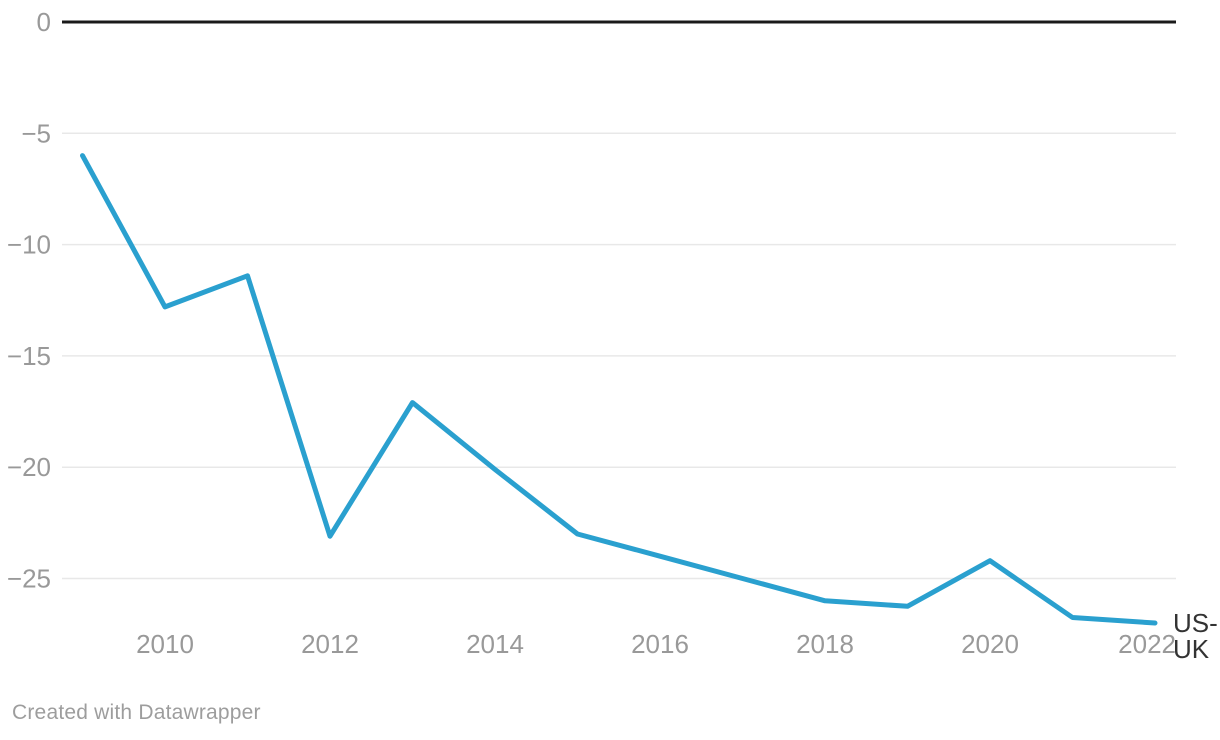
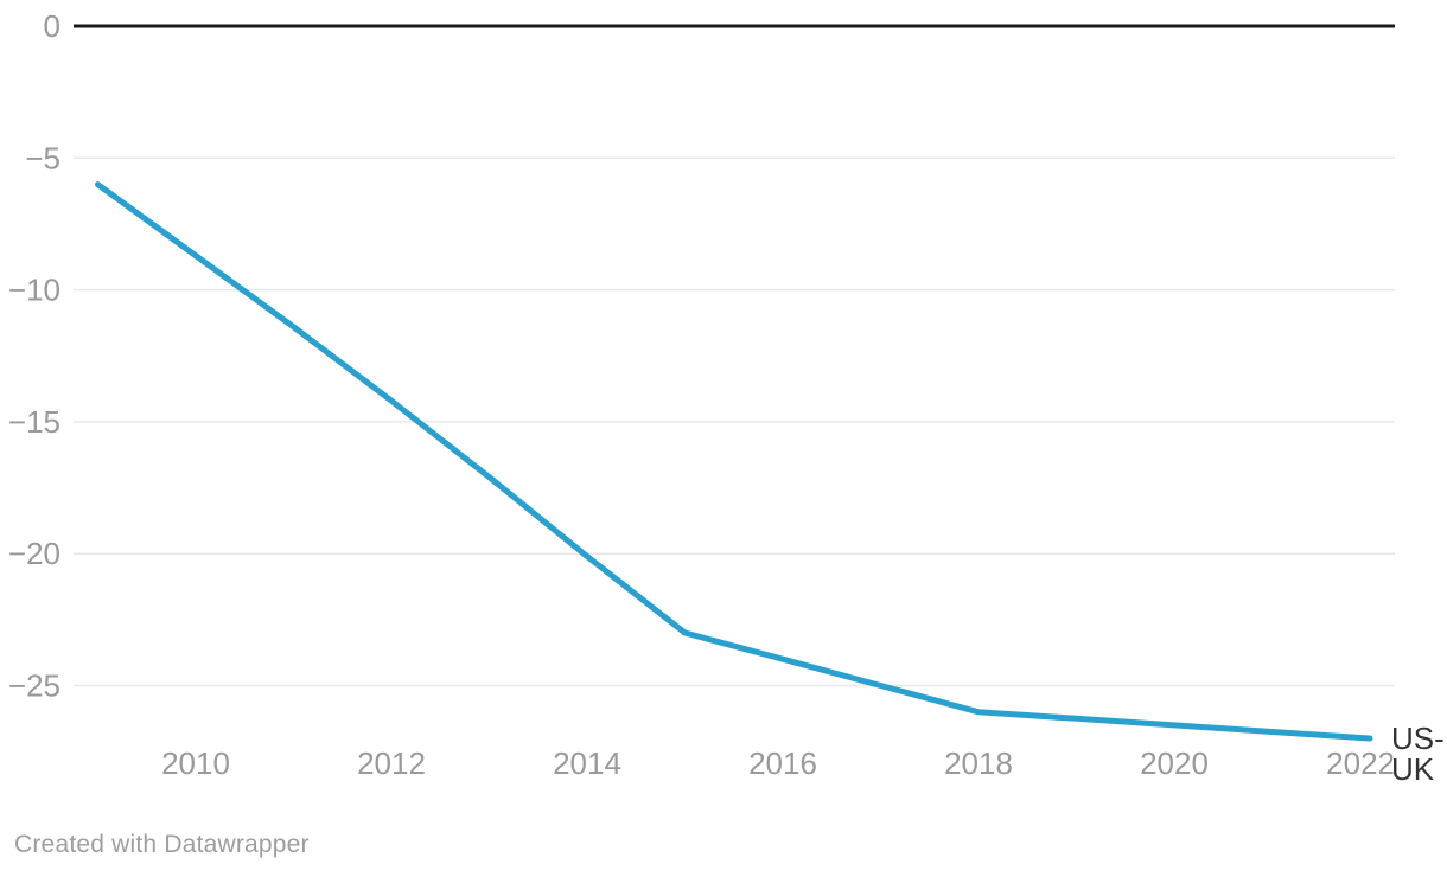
2010: -12.8 -> -8.7
2012: -23.1 -> -14.2
2020: -24.2 -> -26.5
